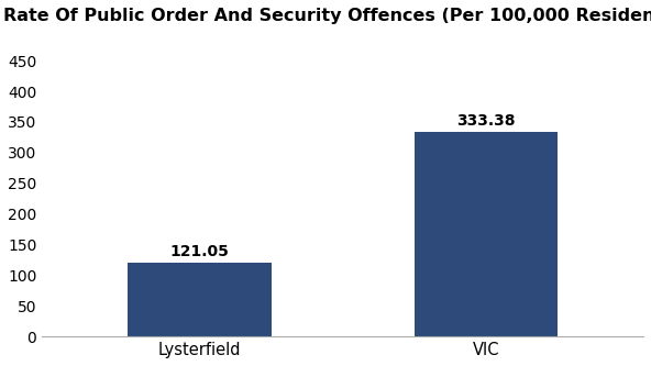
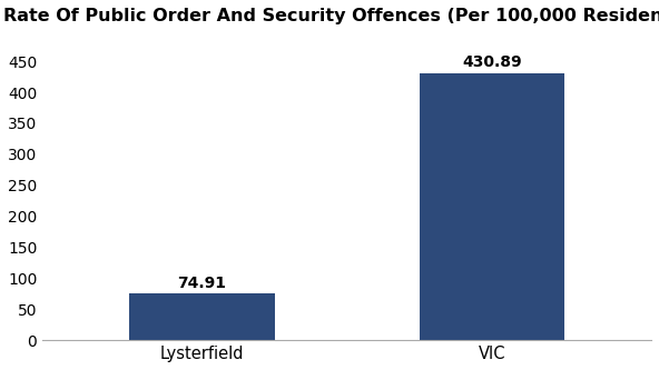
Lysterfield: 121.05 -> 74.91
VIC: 333.38 -> 430.89
